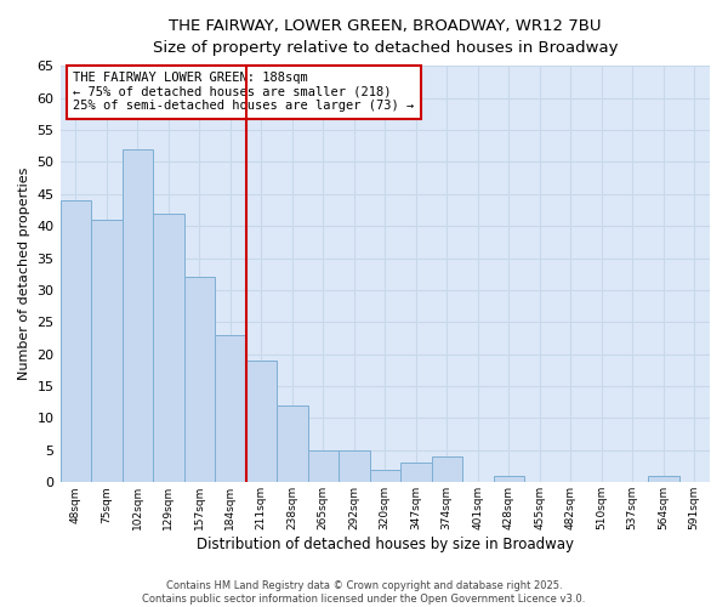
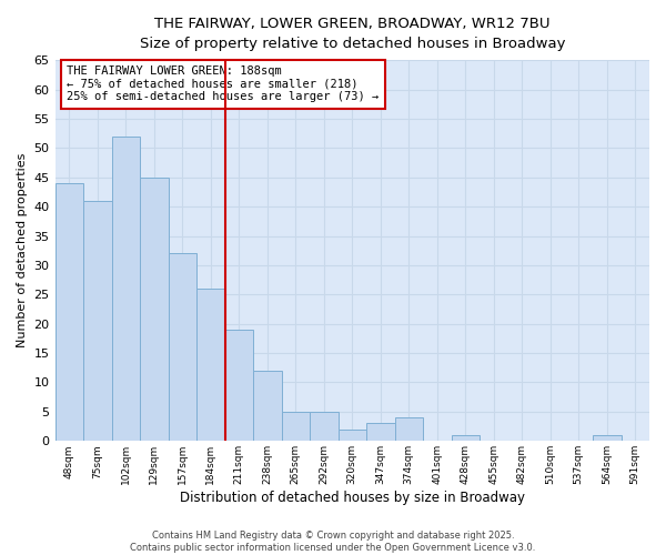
129sqm: 42 -> 45
184sqm: 23 -> 26
